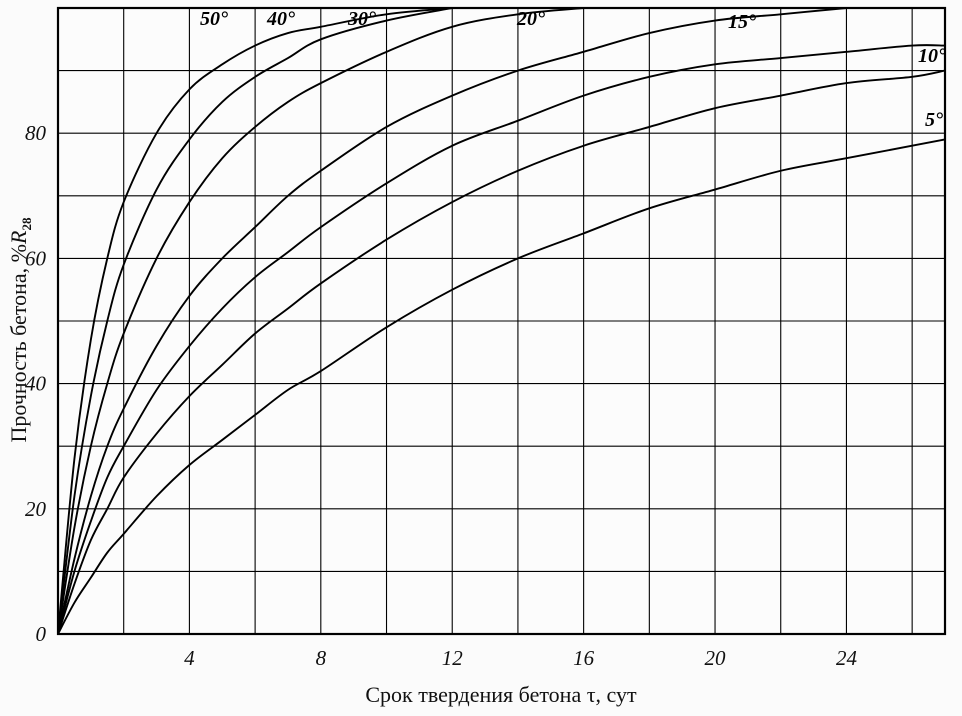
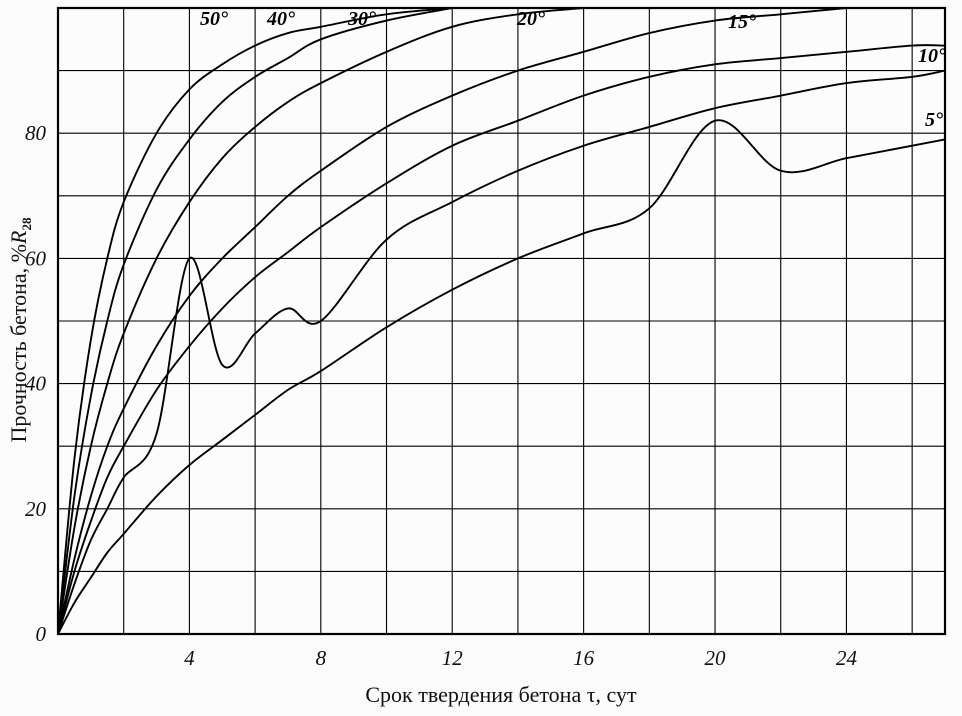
10°/4: 38 -> 60
10°/8: 56 -> 50
5°/20: 71 -> 82
